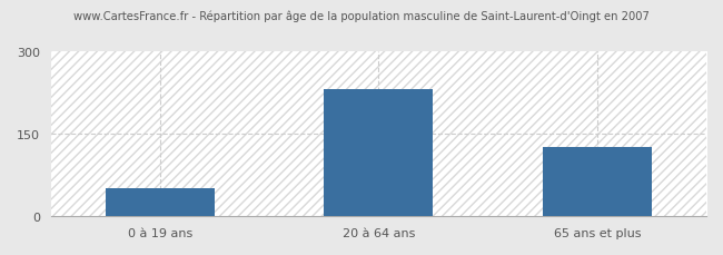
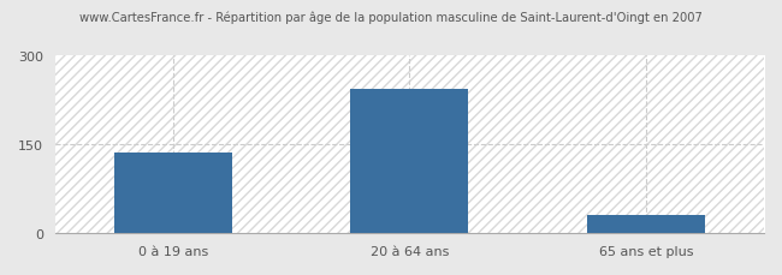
0 à 19 ans: 50 -> 135
20 à 64 ans: 230 -> 243
65 ans et plus: 125 -> 30
